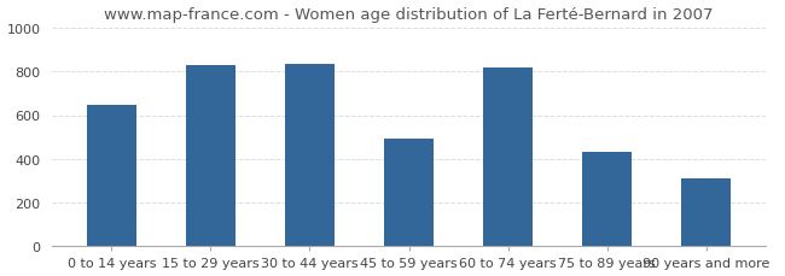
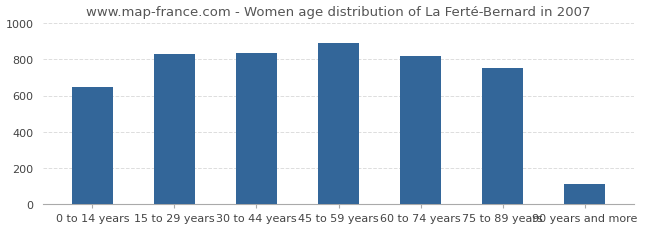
45 to 59 years: 490 -> 890
75 to 89 years: 430 -> 750
90 years and more: 310 -> 120
